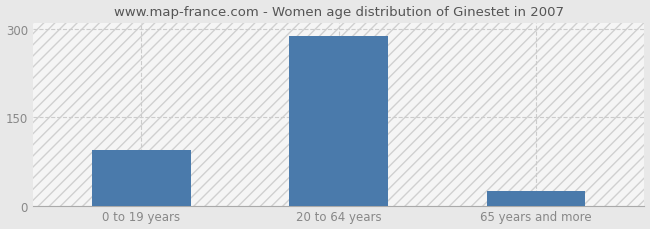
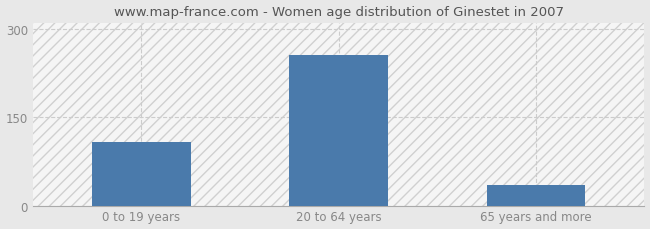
0 to 19 years: 94 -> 108
20 to 64 years: 288 -> 255
65 years and more: 24 -> 35
